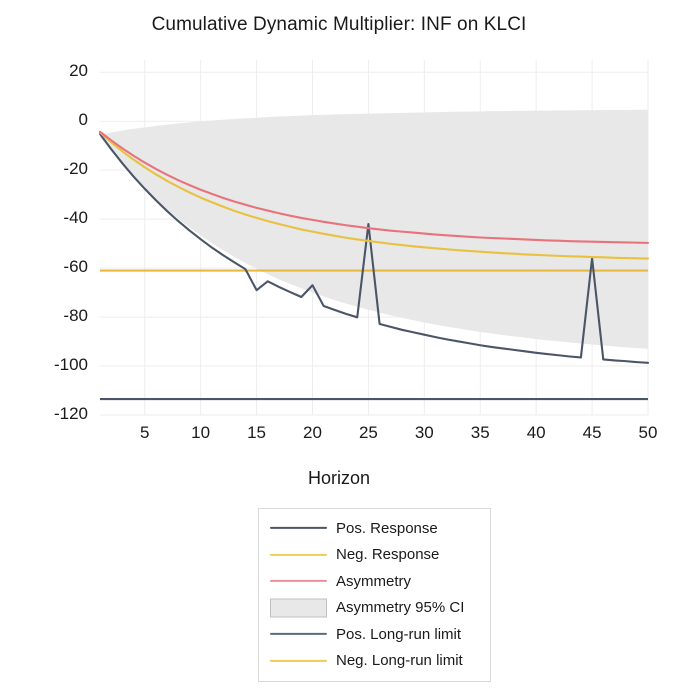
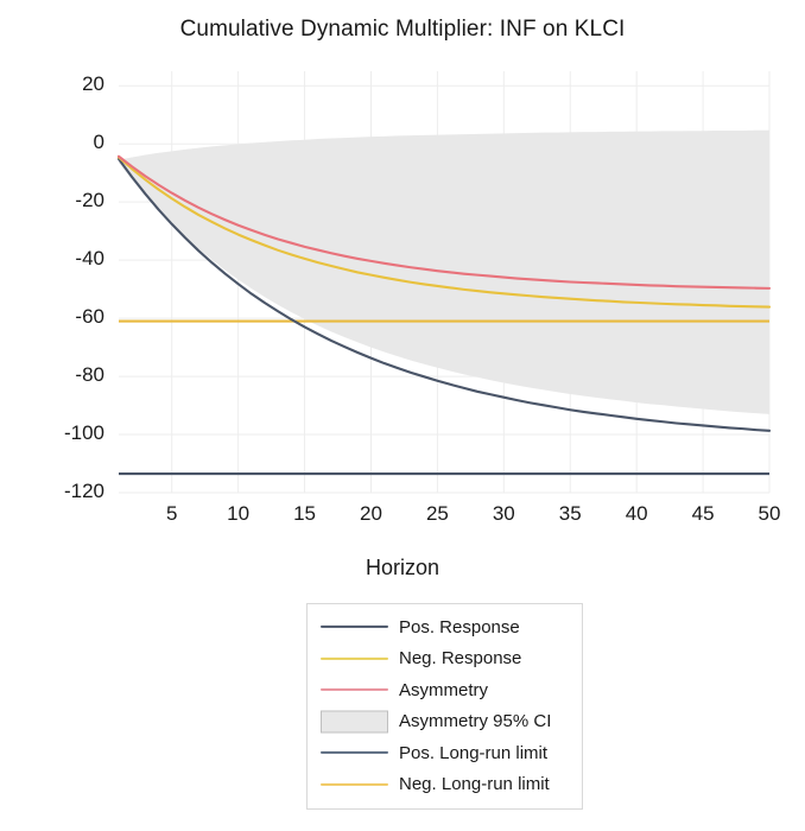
Pos. Response/15: -69 -> -63
Pos. Response/20: -67 -> -74
Pos. Response/25: -42 -> -82
Pos. Response/45: -56 -> -97
